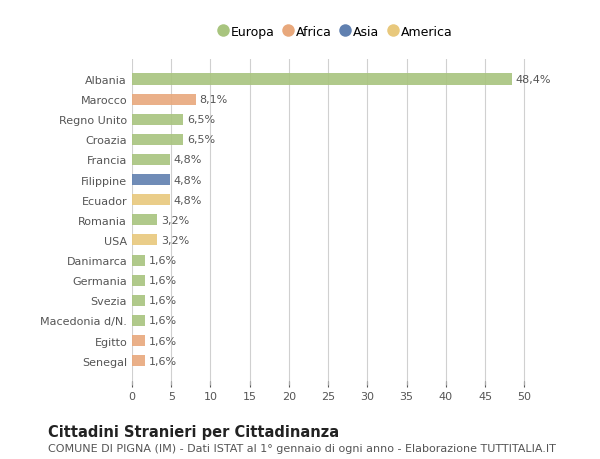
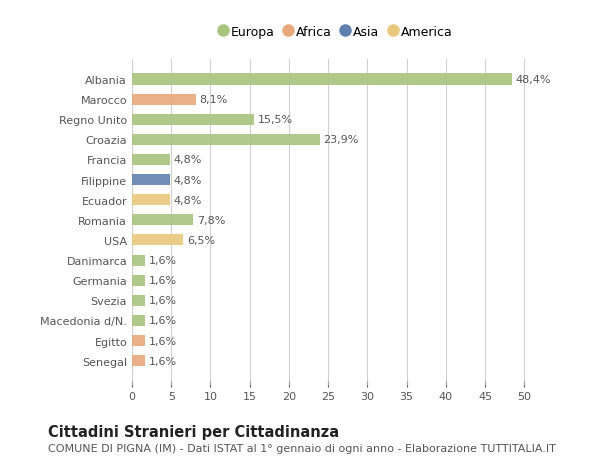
Regno Unito: 6,5% -> 15,5%
Croazia: 6,5% -> 23,9%
Romania: 3,2% -> 7,8%
USA: 3,2% -> 6,5%
